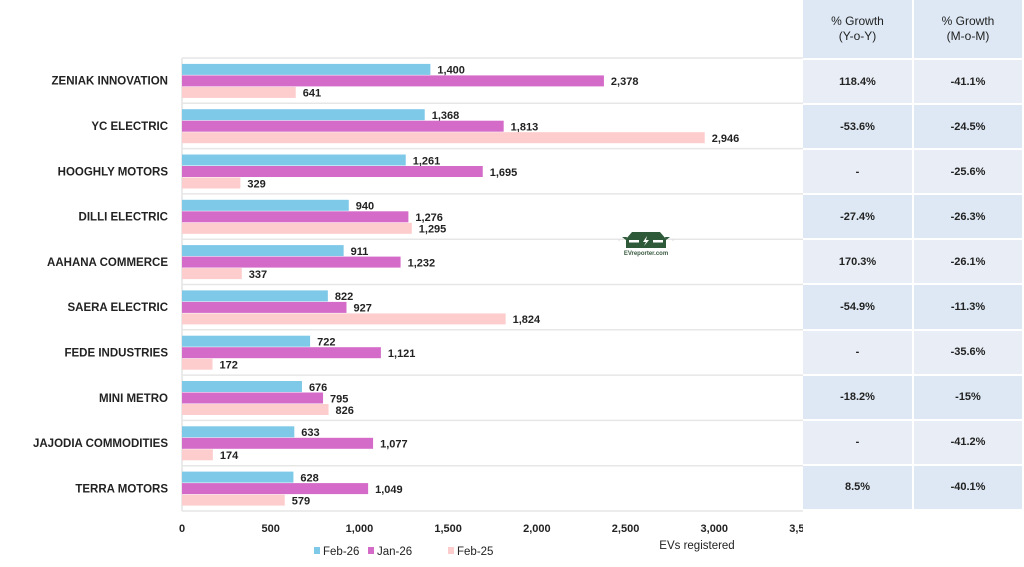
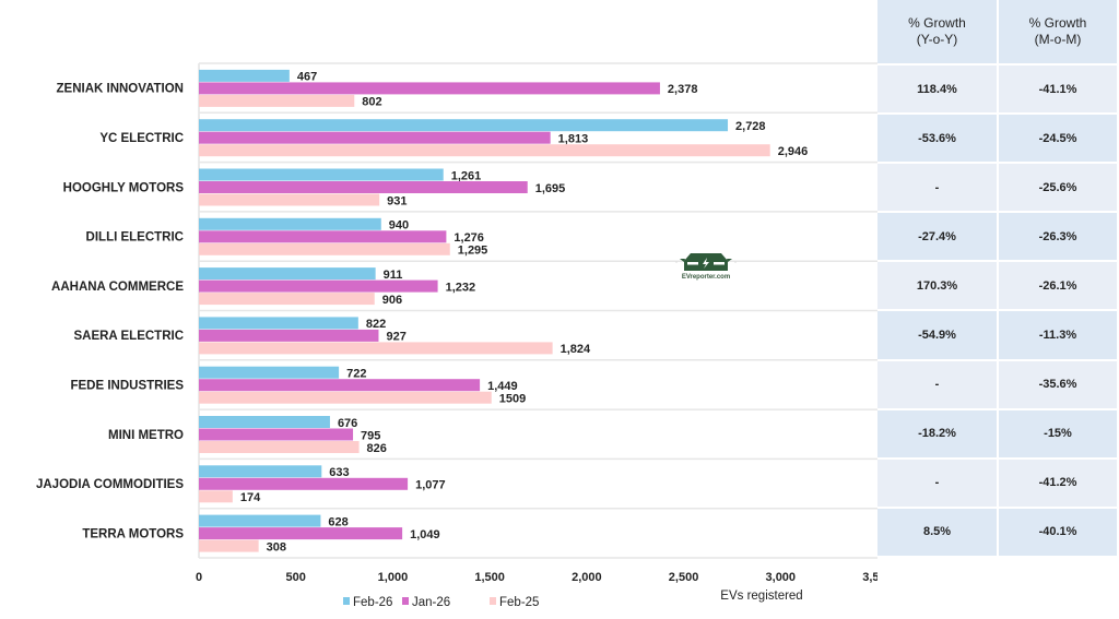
Feb-26/ZENIAK INNOVATION: 1,400 -> 467
Feb-25/ZENIAK INNOVATION: 641 -> 802
Feb-26/YC ELECTRIC: 1,368 -> 2,728
Feb-25/HOOGHLY MOTORS: 329 -> 931
Feb-25/AAHANA COMMERCE: 337 -> 906
Jan-26/FEDE INDUSTRIES: 1,121 -> 1,449
Feb-25/FEDE INDUSTRIES: 172 -> 1509
Feb-25/TERRA MOTORS: 579 -> 308
